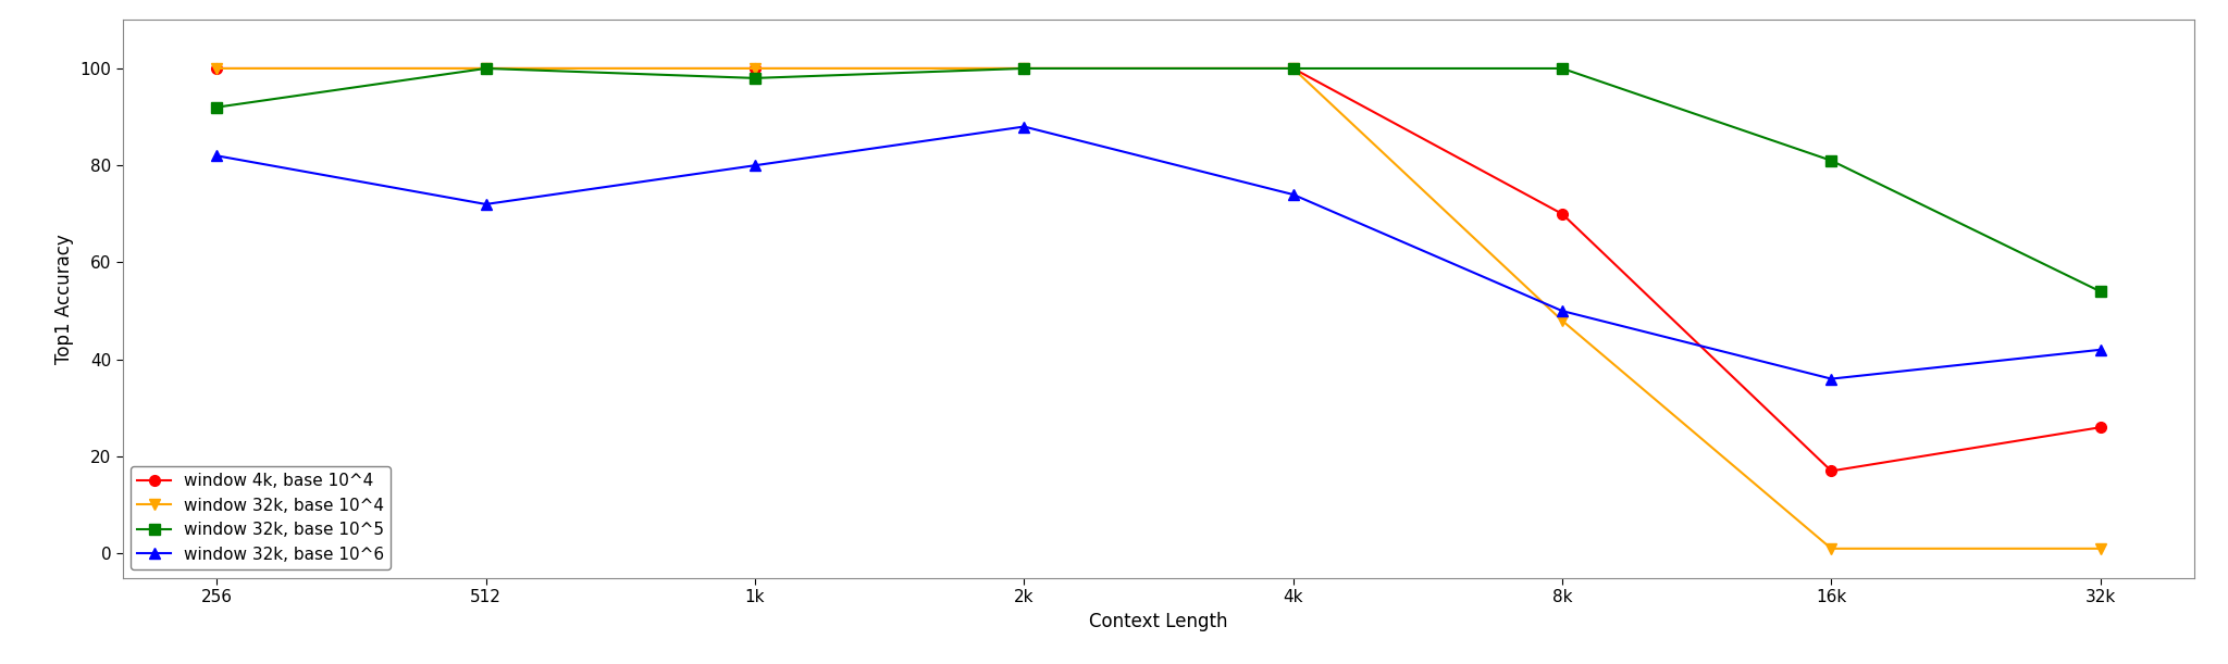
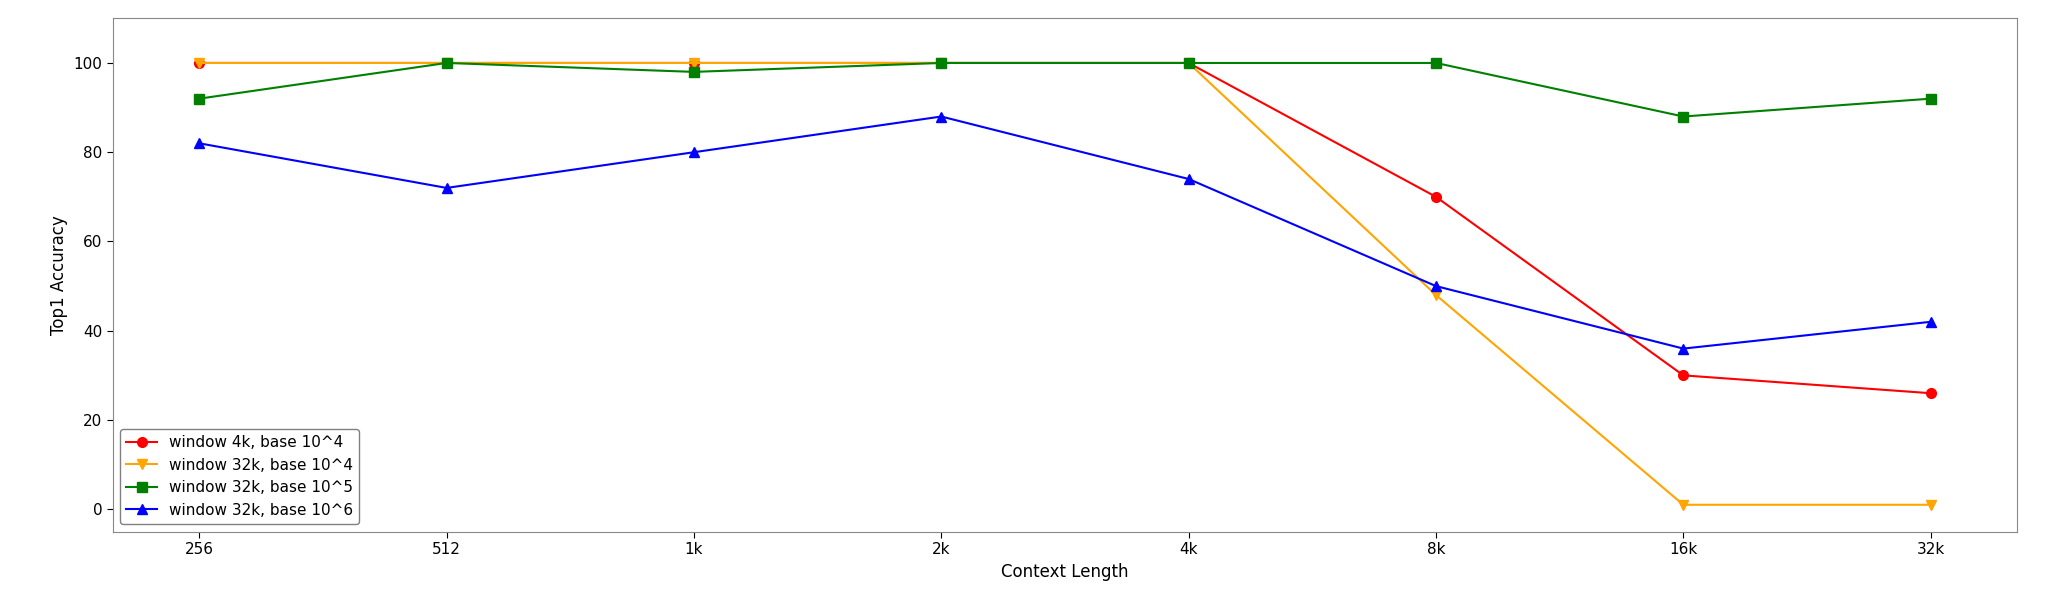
window 4k, base 10^4/16k: 17 -> 30
window 32k, base 10^5/16k: 81 -> 88
window 32k, base 10^5/32k: 54 -> 92
